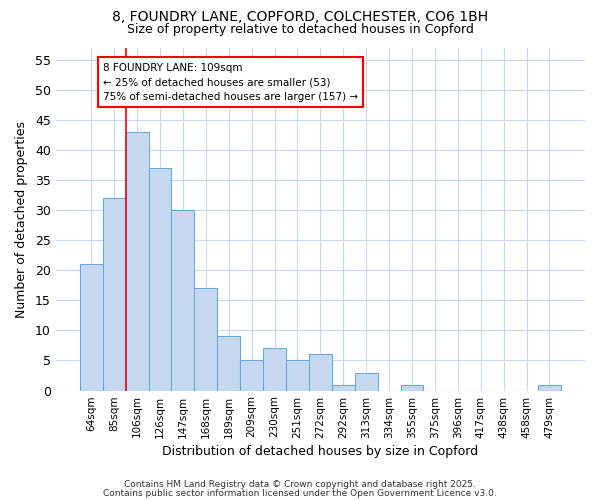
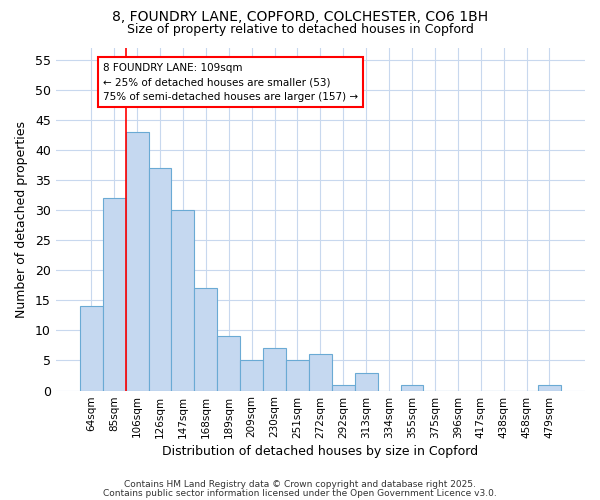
64sqm: 21 -> 14
